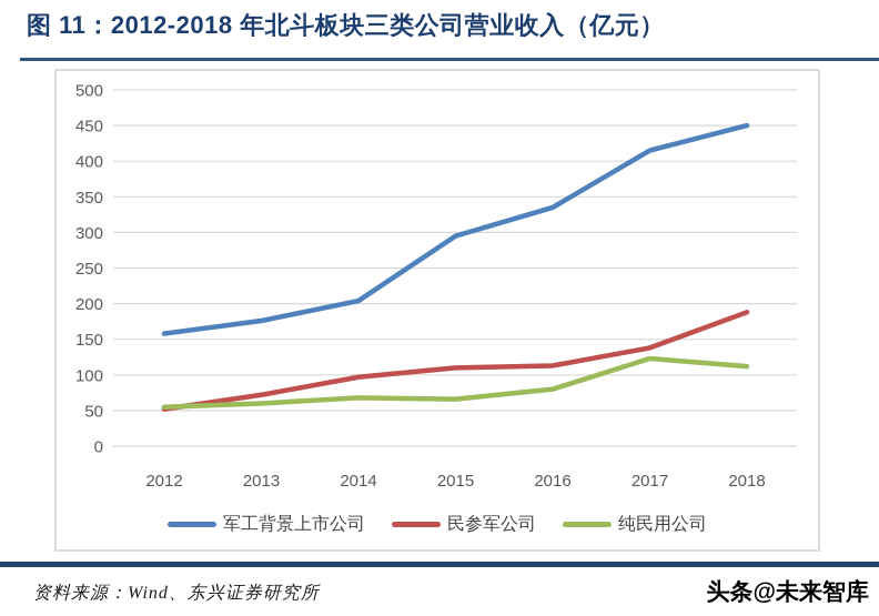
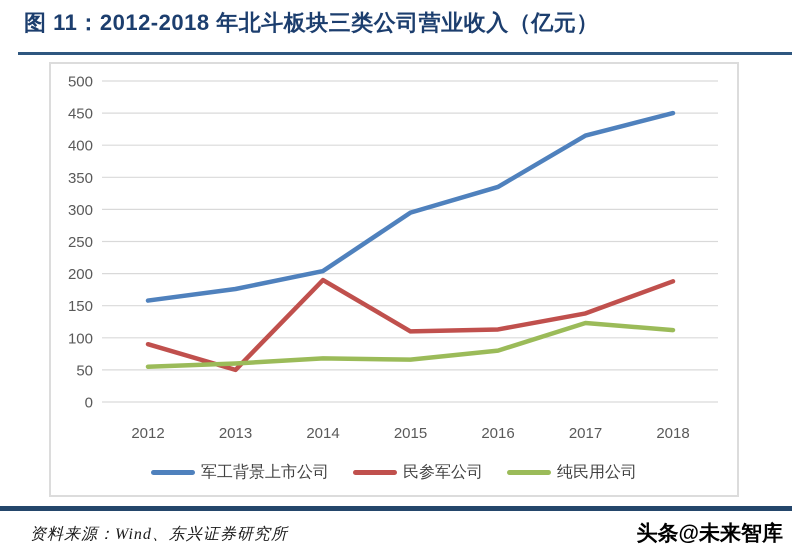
民参军公司/2012: 50 -> 90
民参军公司/2013: 70 -> 50
民参军公司/2014: 100 -> 190
